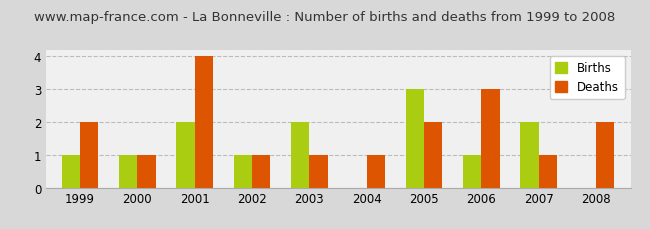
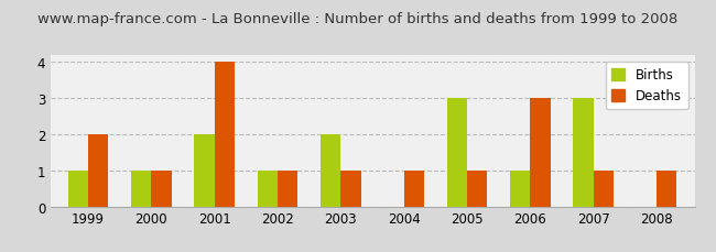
Deaths/2005: 2 -> 1
Births/2007: 2 -> 3
Deaths/2008: 2 -> 1
